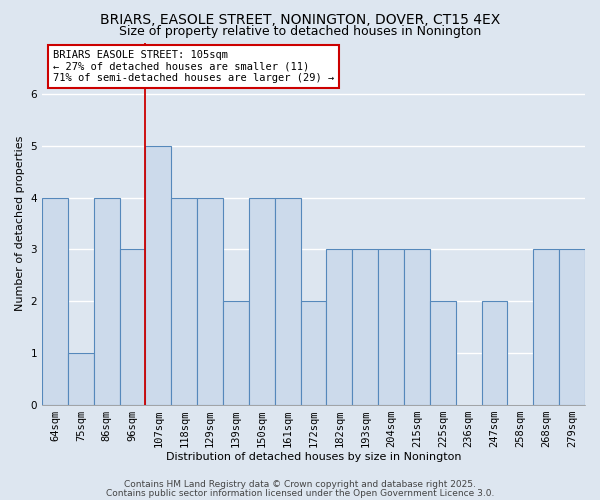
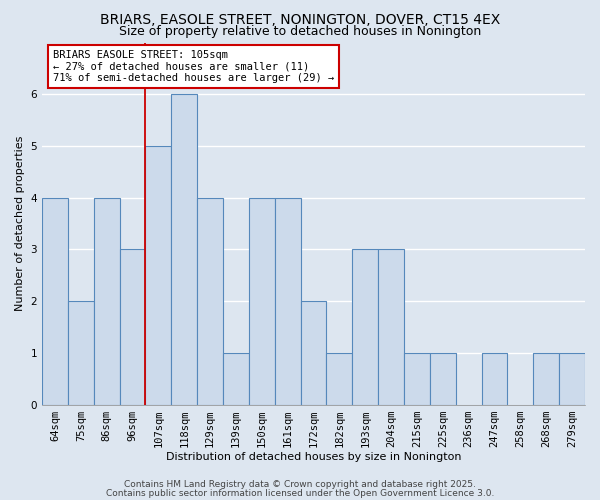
75sqm: 1 -> 2
118sqm: 4 -> 6
139sqm: 2 -> 1
182sqm: 3 -> 1
215sqm: 3 -> 1
225sqm: 2 -> 1
247sqm: 2 -> 1
268sqm: 3 -> 1
279sqm: 3 -> 1
